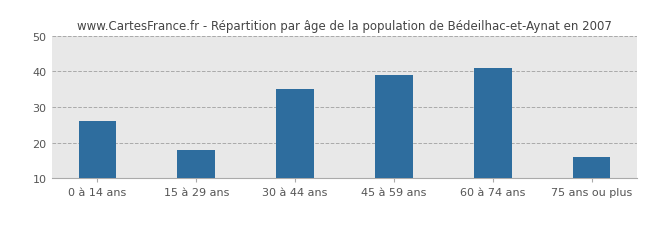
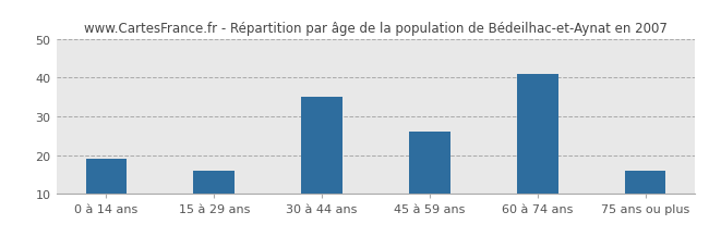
0 à 14 ans: 26 -> 19
15 à 29 ans: 18 -> 16
45 à 59 ans: 39 -> 26
